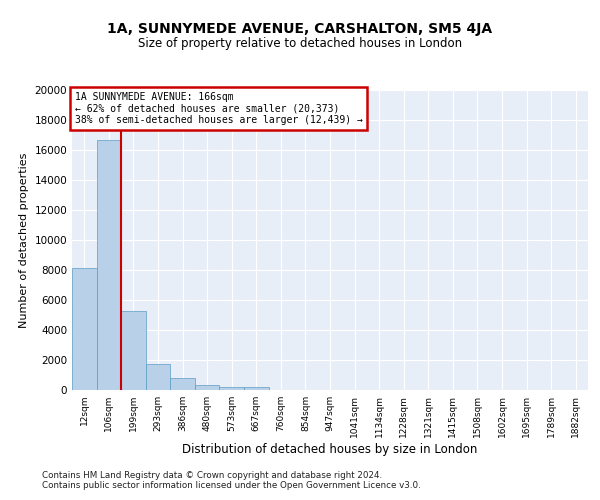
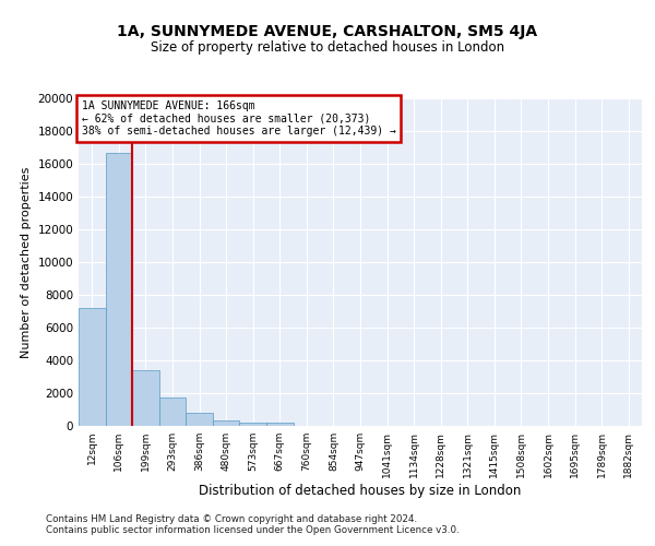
12sqm: 8200 -> 7200
199sqm: 5300 -> 3400
